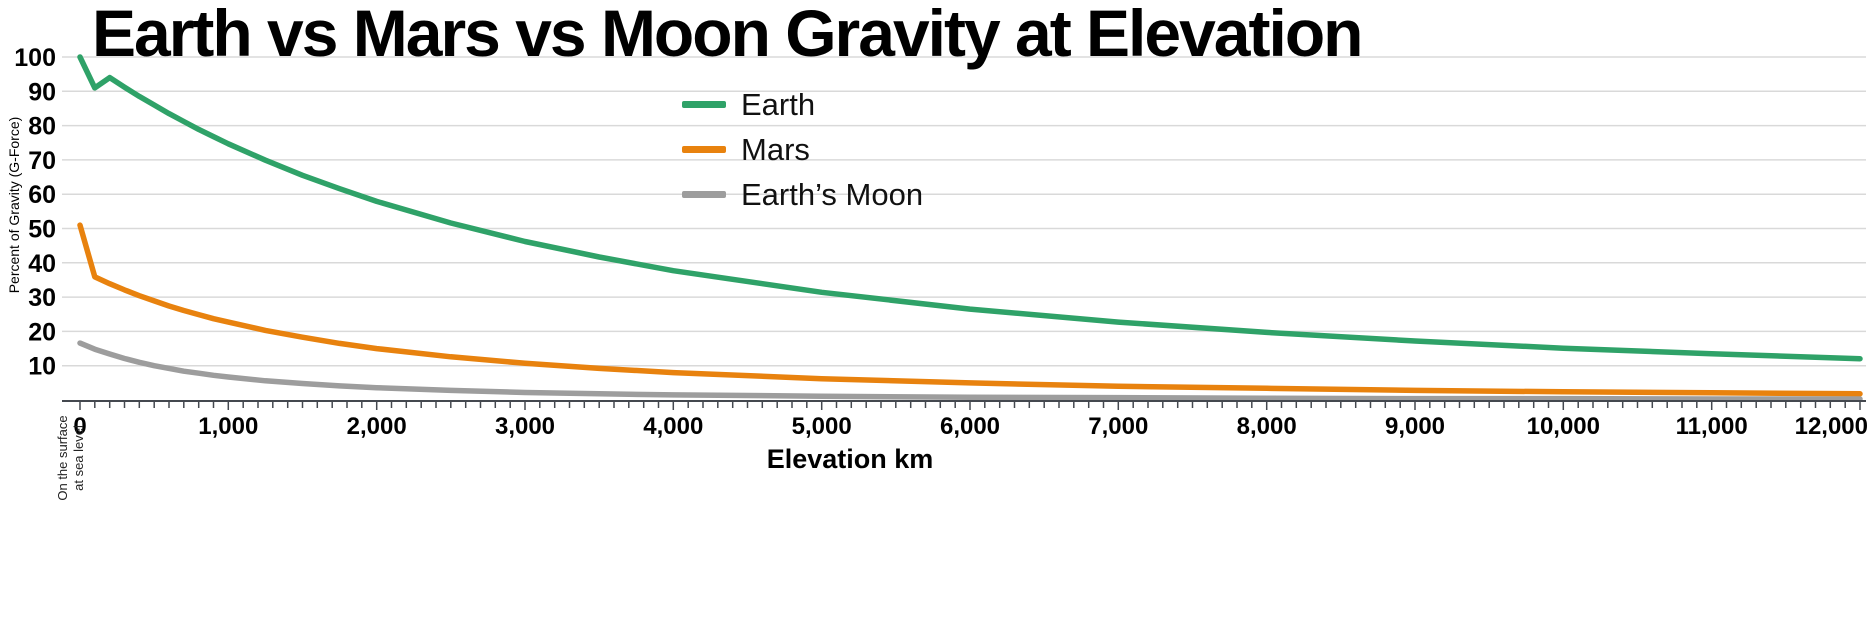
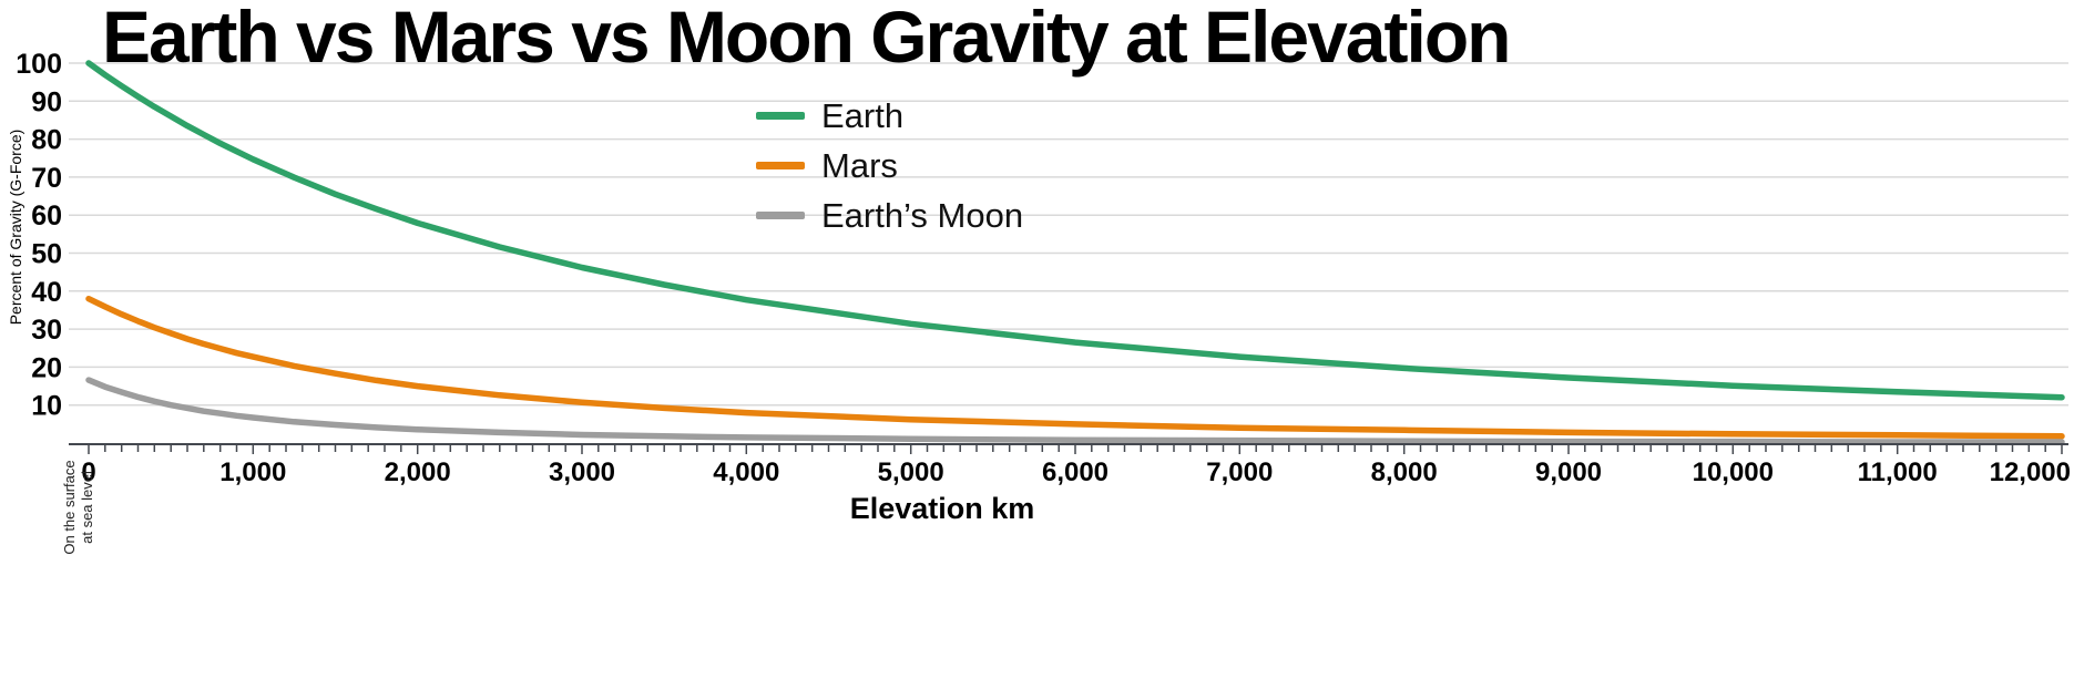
Mars/0: 51 -> 38
Earth/100: 91 -> 97
